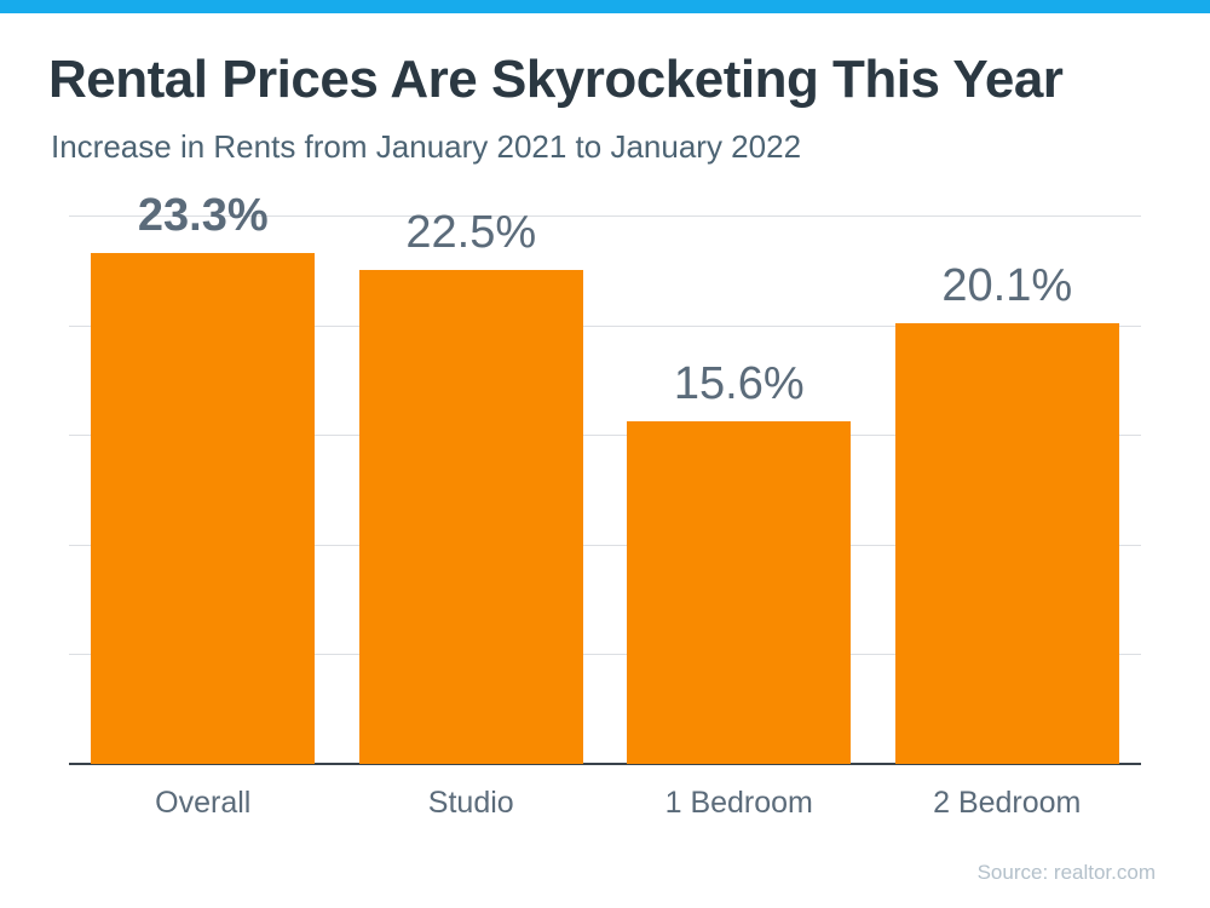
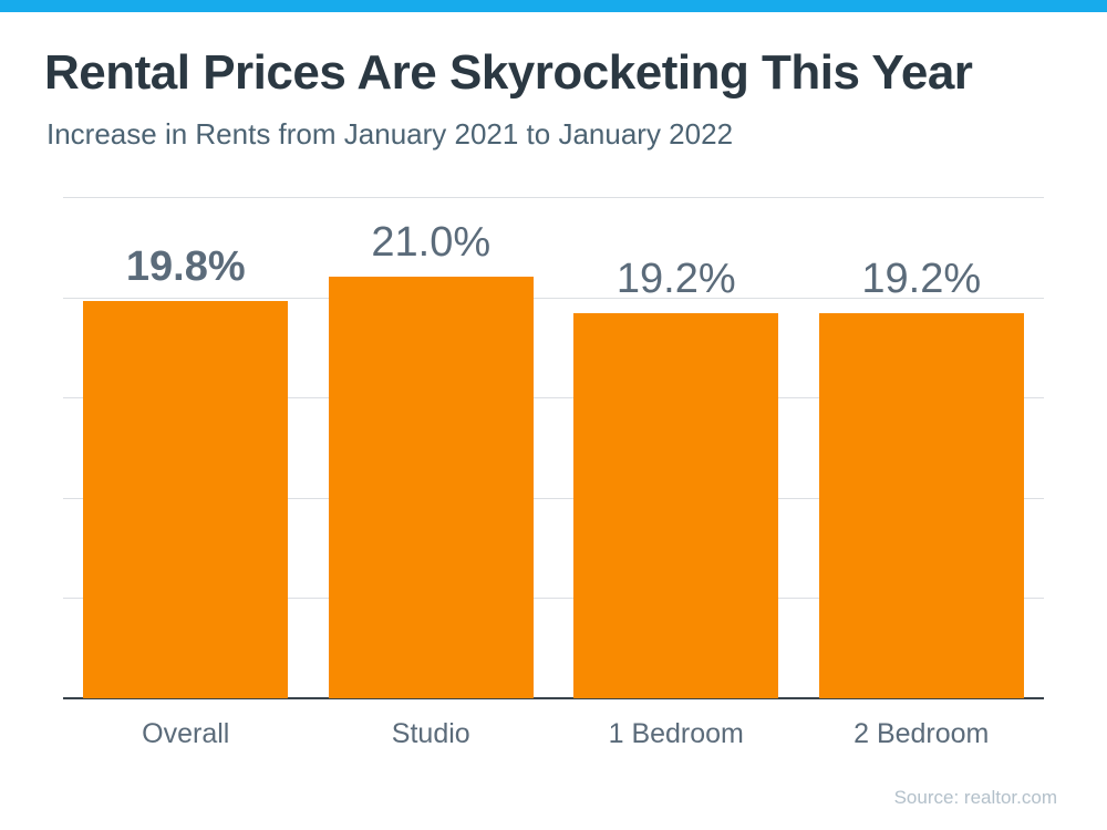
Overall: 23.3% -> 19.8%
Studio: 22.5% -> 21.0%
1 Bedroom: 15.6% -> 19.2%
2 Bedroom: 20.1% -> 19.2%
